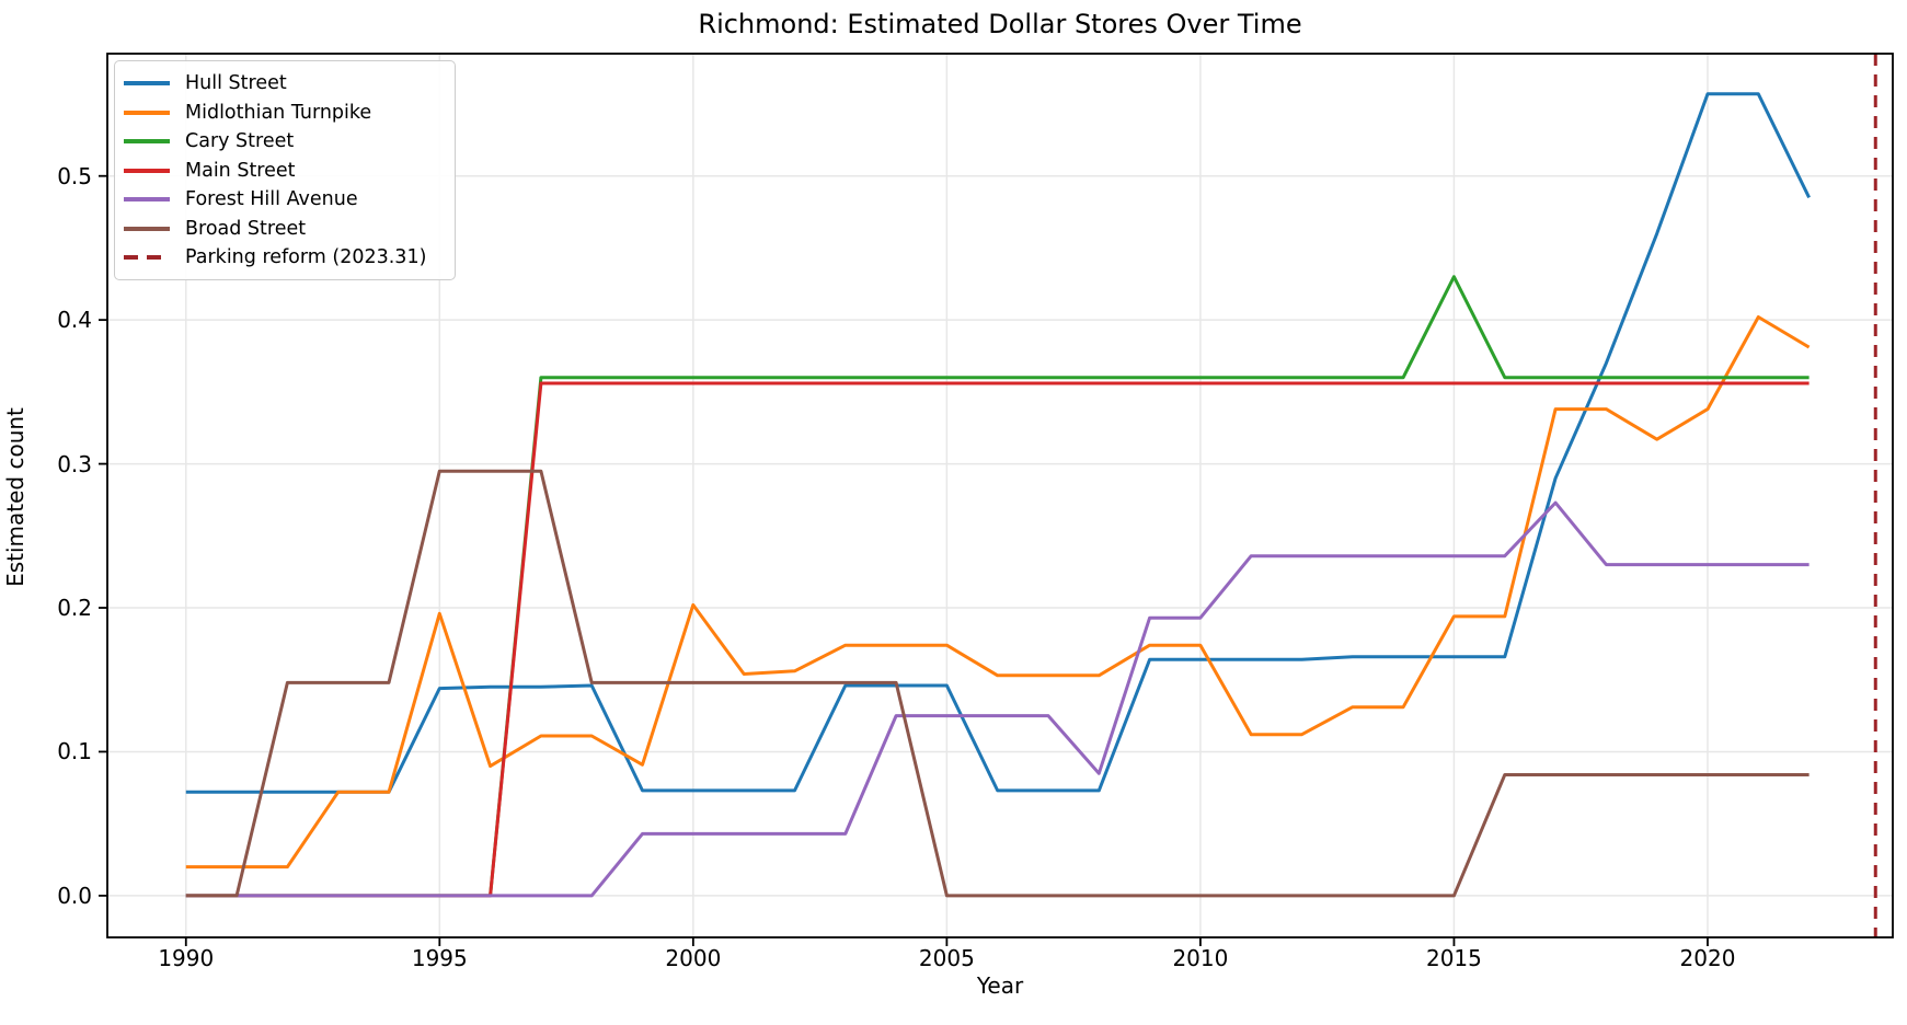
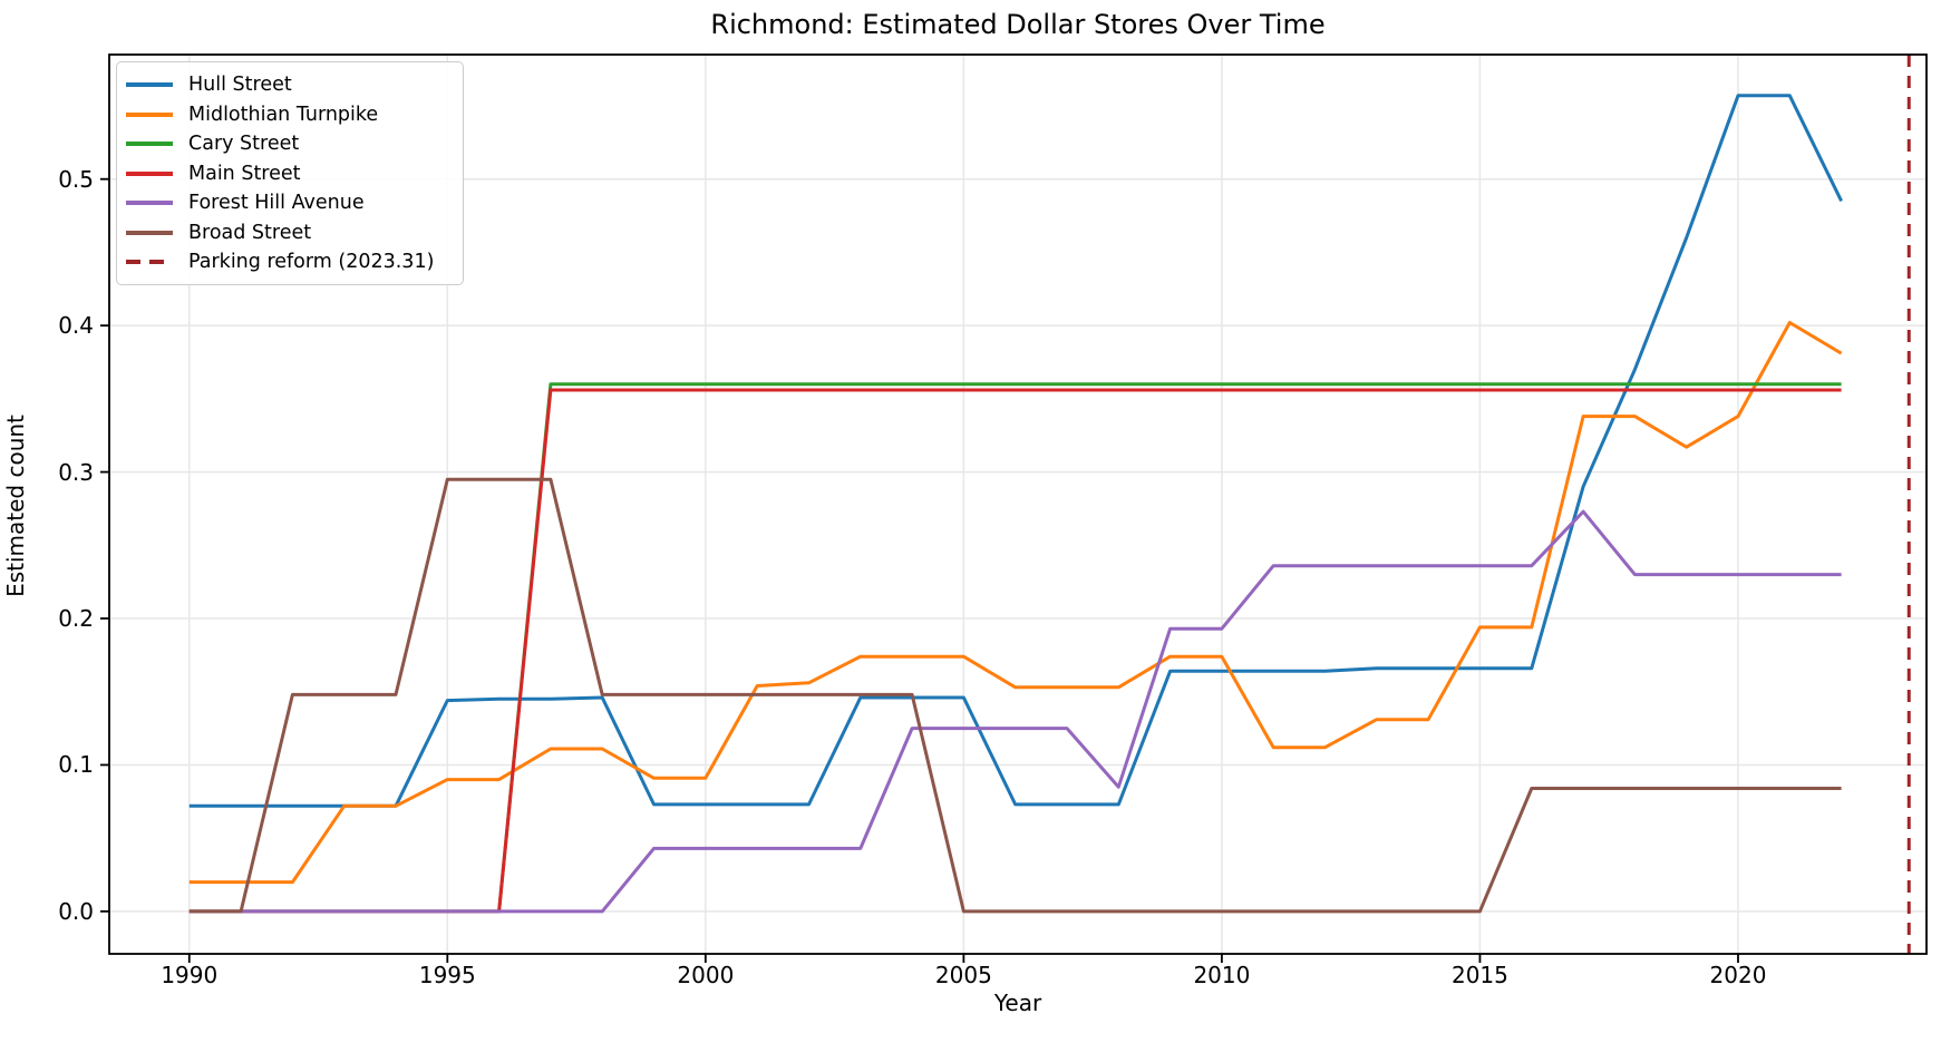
Midlothian Turnpike/1995: 0.196 -> 0.090
Midlothian Turnpike/2000: 0.202 -> 0.091
Cary Street/2015: 0.43 -> 0.36
